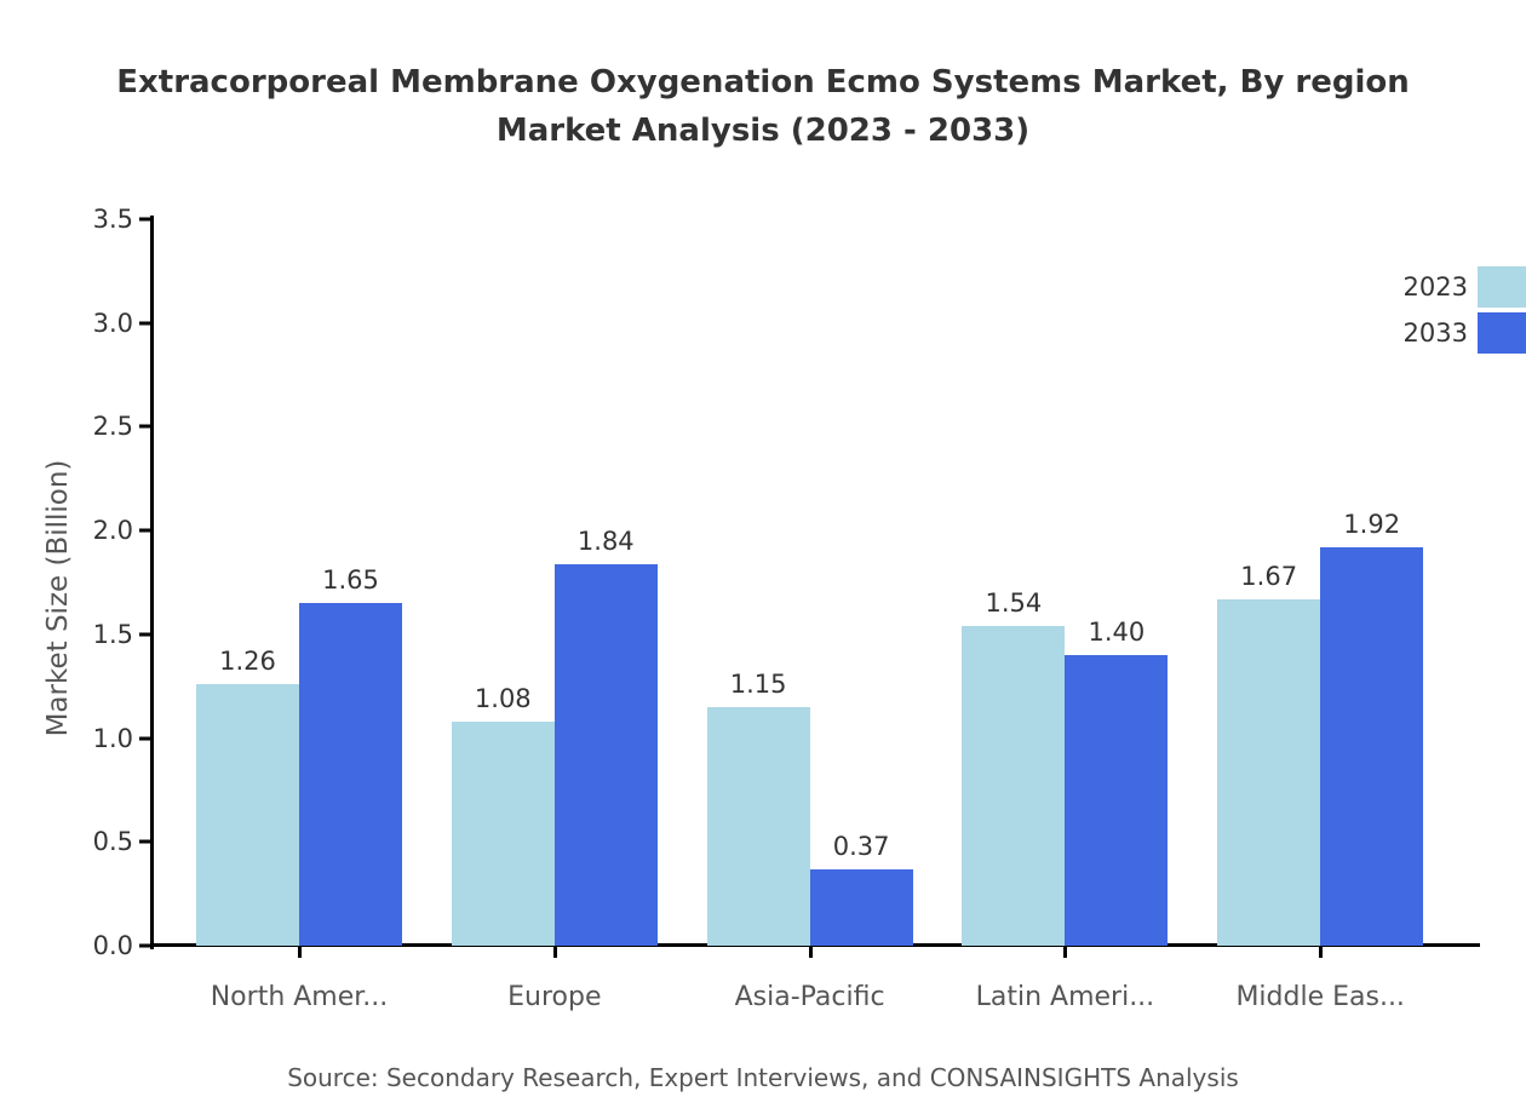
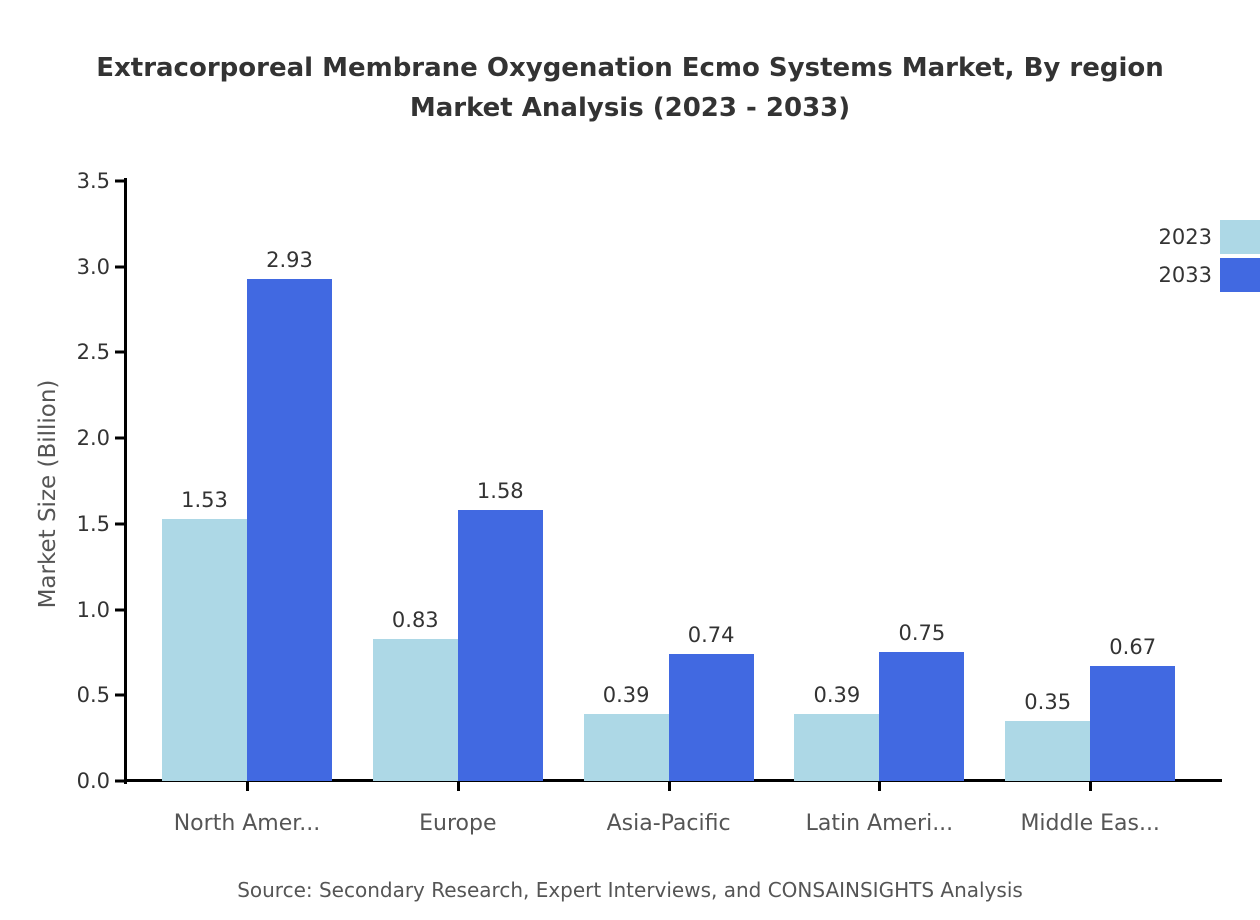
2023/North Amer...: 1.26 -> 1.53
2033/North Amer...: 1.65 -> 2.93
2023/Europe: 1.08 -> 0.83
2033/Europe: 1.84 -> 1.58
2023/Asia-Pacific: 1.15 -> 0.39
2033/Asia-Pacific: 0.37 -> 0.74
2023/Latin Ameri...: 1.54 -> 0.39
2033/Latin Ameri...: 1.40 -> 0.75
2023/Middle Eas...: 1.67 -> 0.35
2033/Middle Eas...: 1.92 -> 0.67
